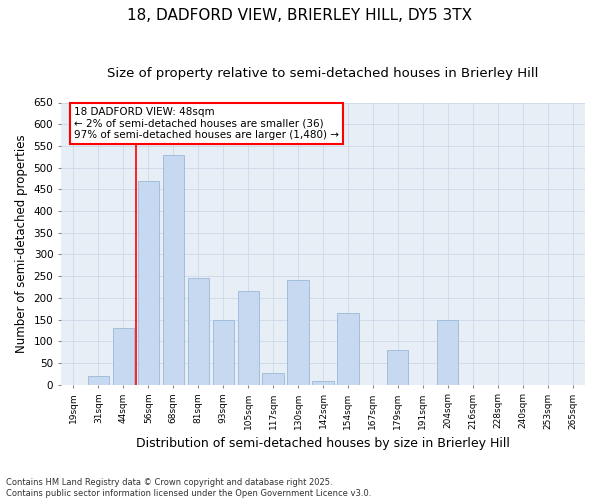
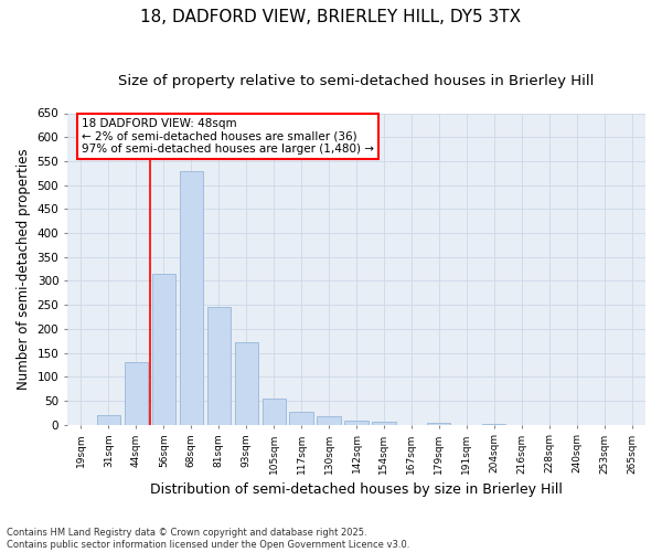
56sqm: 470 -> 315
93sqm: 150 -> 172
105sqm: 215 -> 55
130sqm: 240 -> 17
154sqm: 165 -> 5
179sqm: 80 -> 3
204sqm: 150 -> 1
